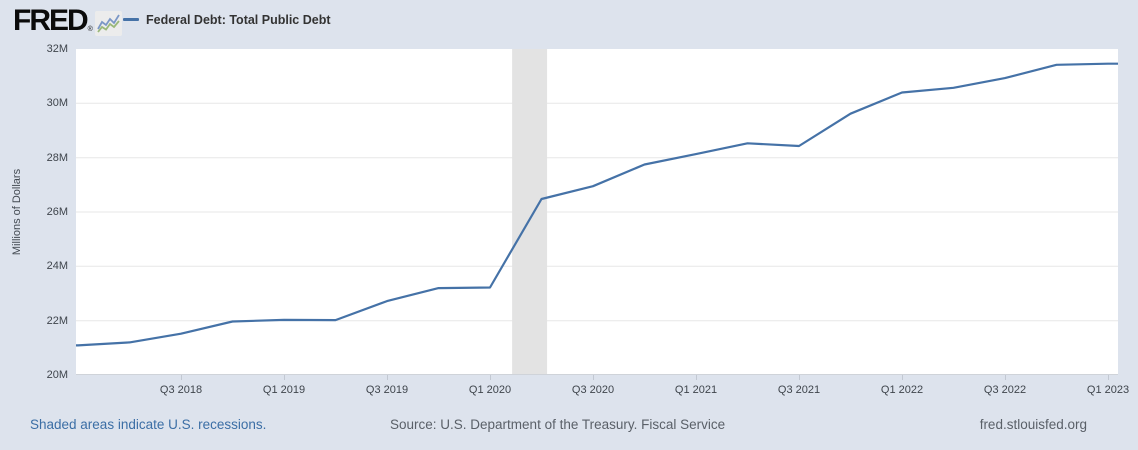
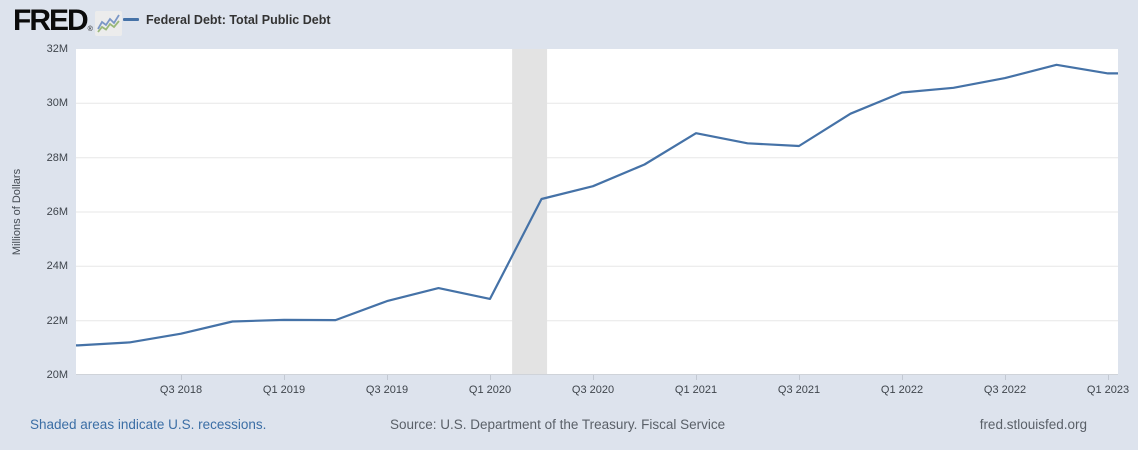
Q1 2020: 23.2M -> 22.8M
Q1 2021: 28.1M -> 28.9M
Q1 2023: 31.5M -> 31.1M
